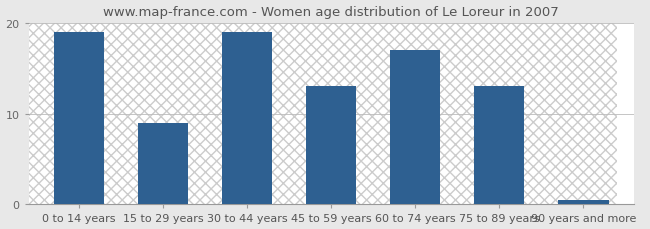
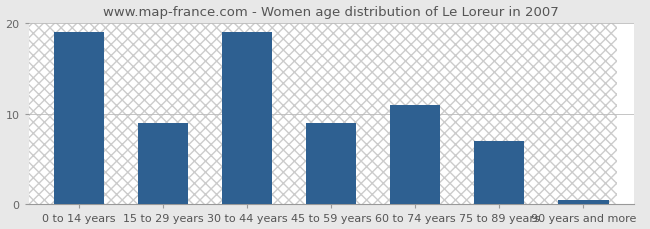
45 to 59 years: 13.0 -> 9.0
60 to 74 years: 17.0 -> 11.0
75 to 89 years: 13.0 -> 7.0
